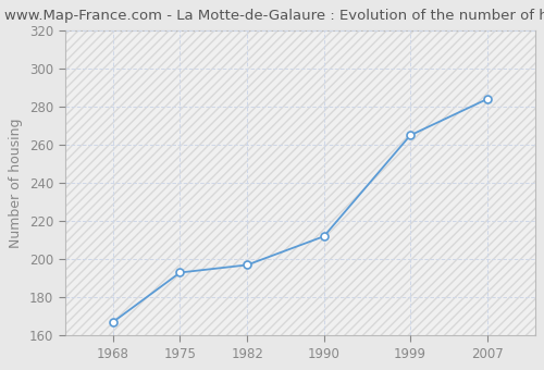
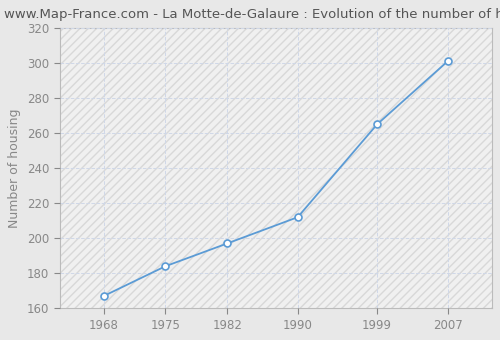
1975: 193 -> 184
2007: 284 -> 301
